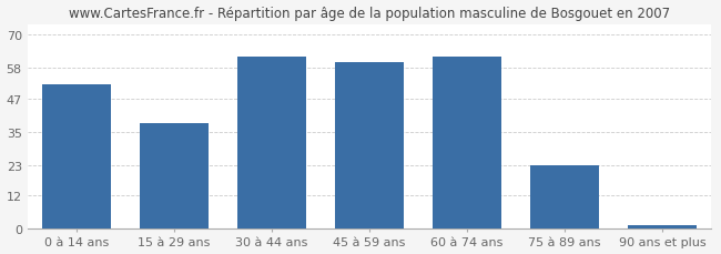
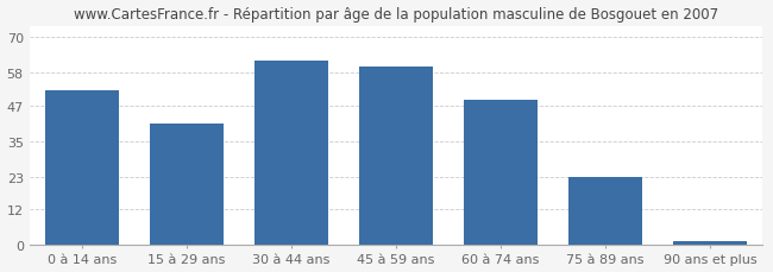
15 à 29 ans: 38 -> 41
60 à 74 ans: 62 -> 49
